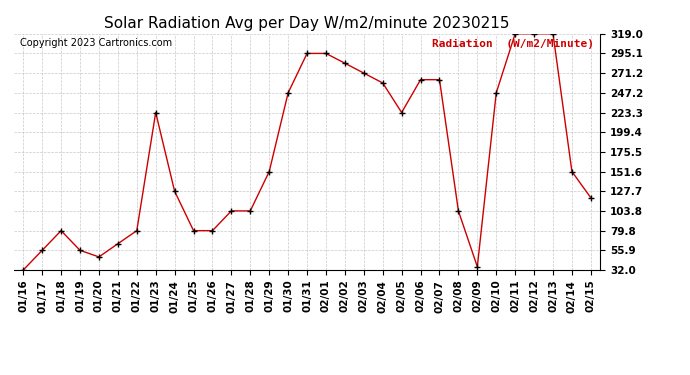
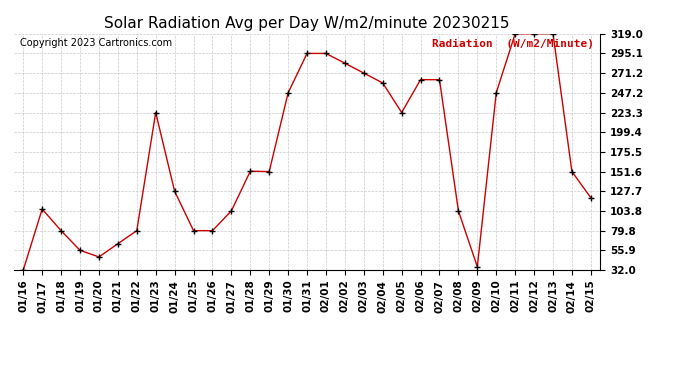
01/17: 56 -> 106
01/28: 104 -> 152
